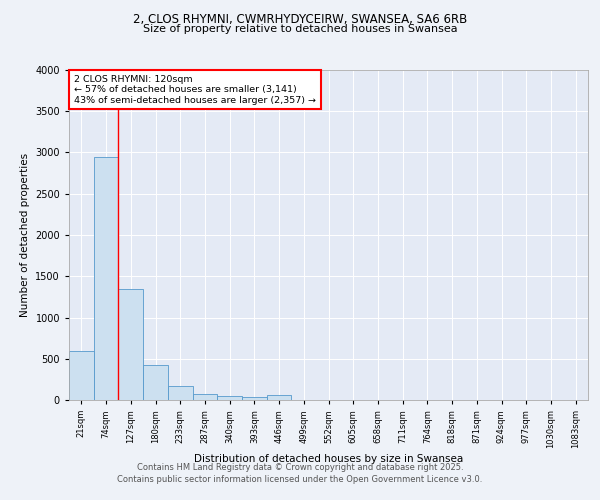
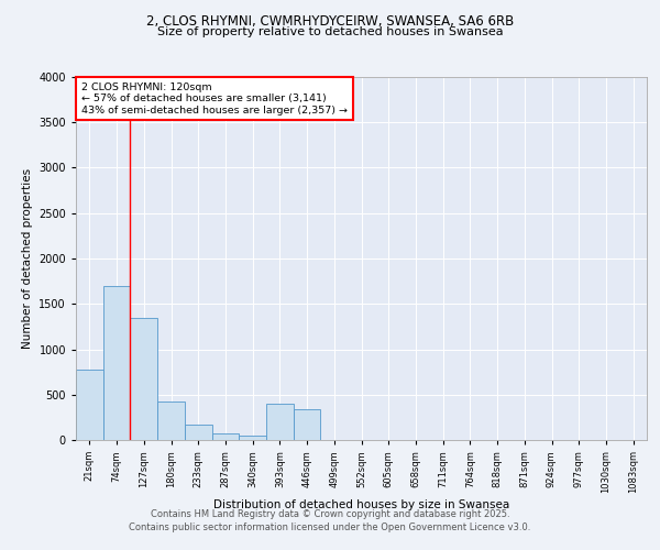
21sqm: 590 -> 780
74sqm: 2950 -> 1700
393sqm: 40 -> 400
446sqm: 60 -> 340
